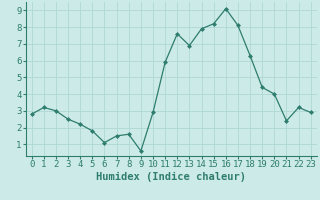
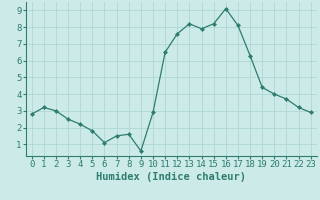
11: 5.9 -> 6.5
13: 6.9 -> 8.2
21: 2.4 -> 3.7
